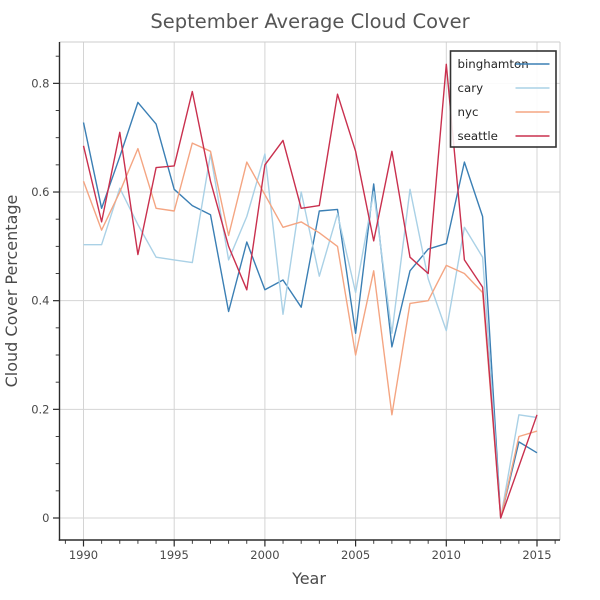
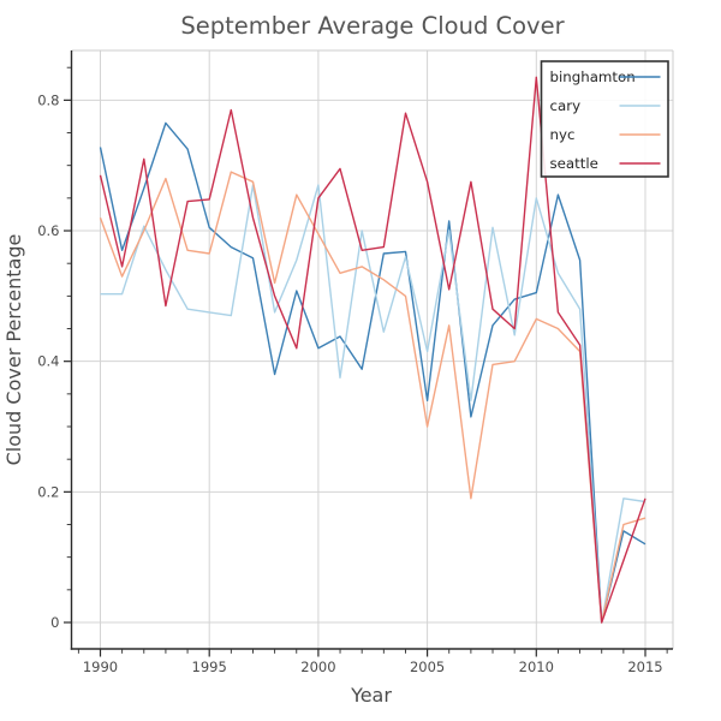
cary/2010: 0.34 -> 0.65
